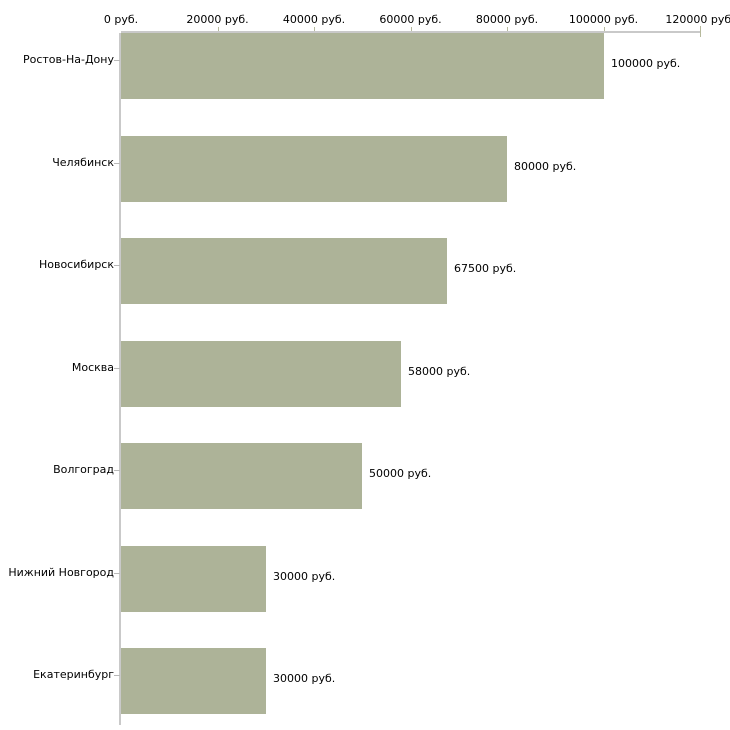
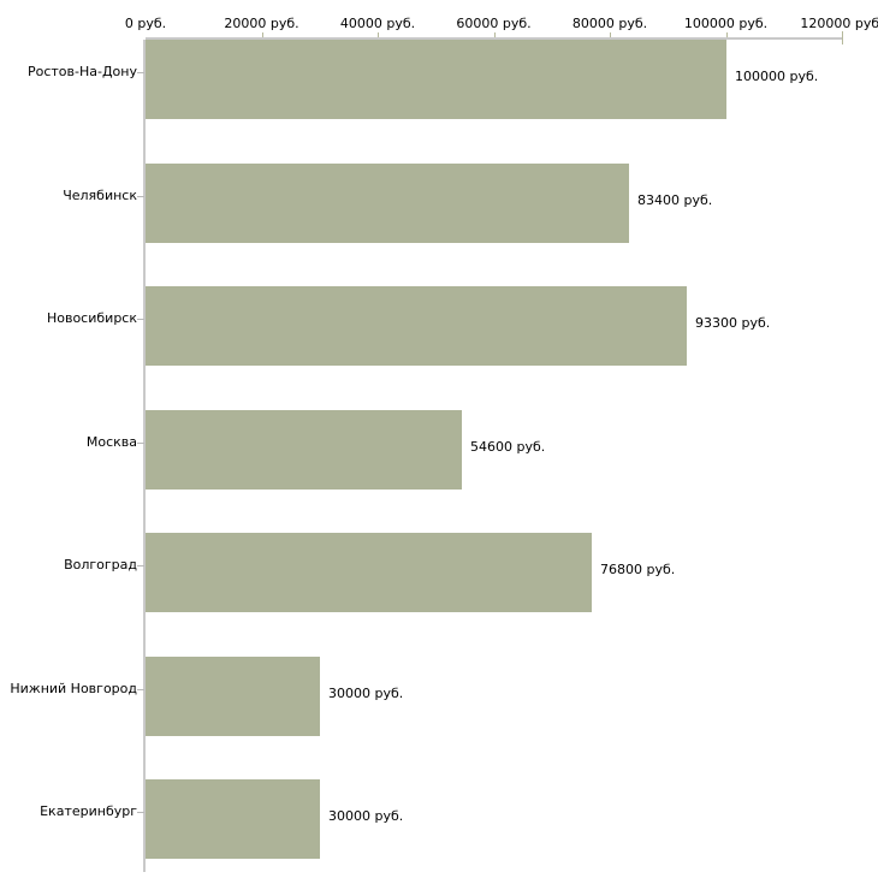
Челябинск: 80000 -> 83400
Новосибирск: 67500 -> 93300
Москва: 58000 -> 54600
Волгоград: 50000 -> 76800
